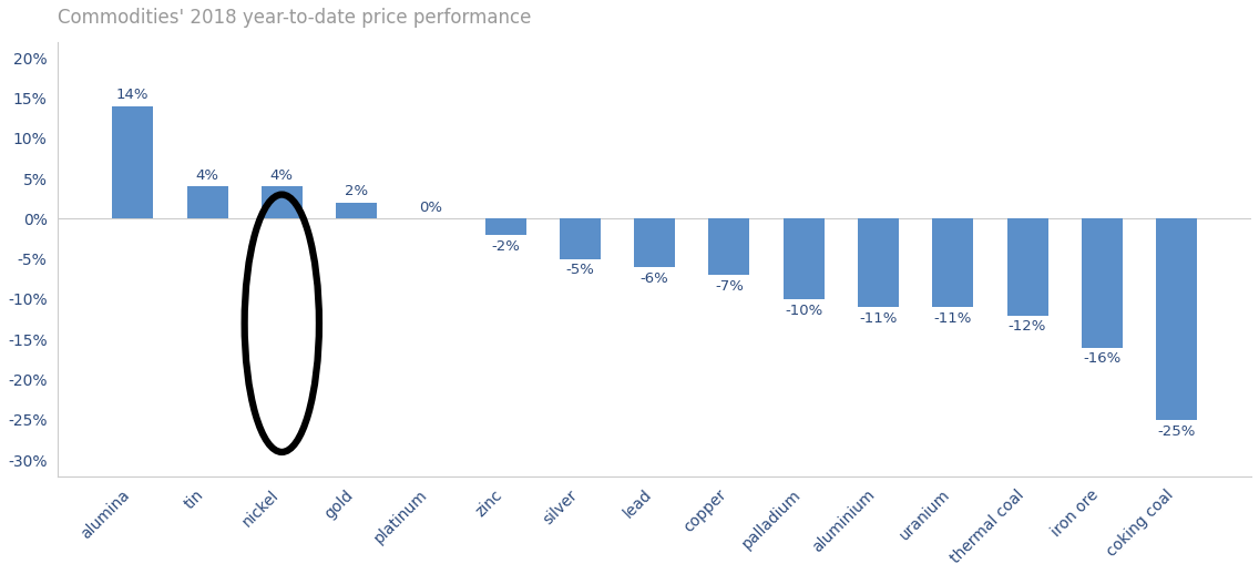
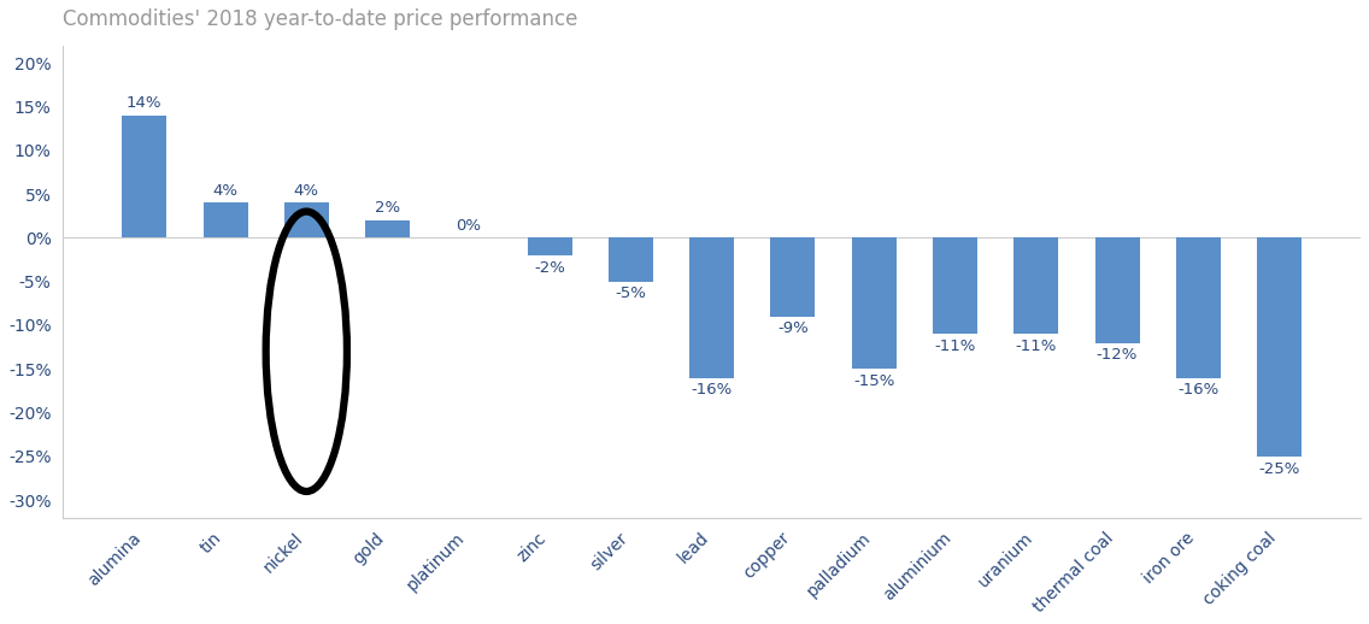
lead: -6% -> -16%
copper: -7% -> -9%
palladium: -10% -> -15%
